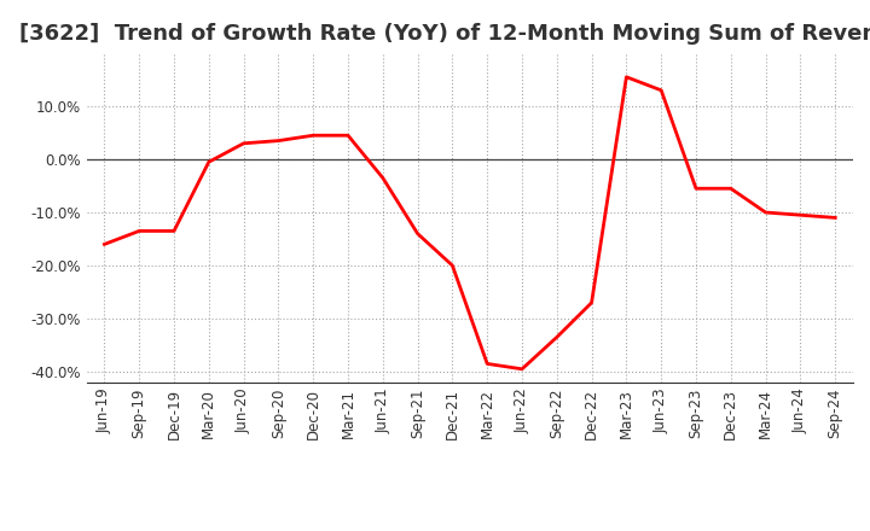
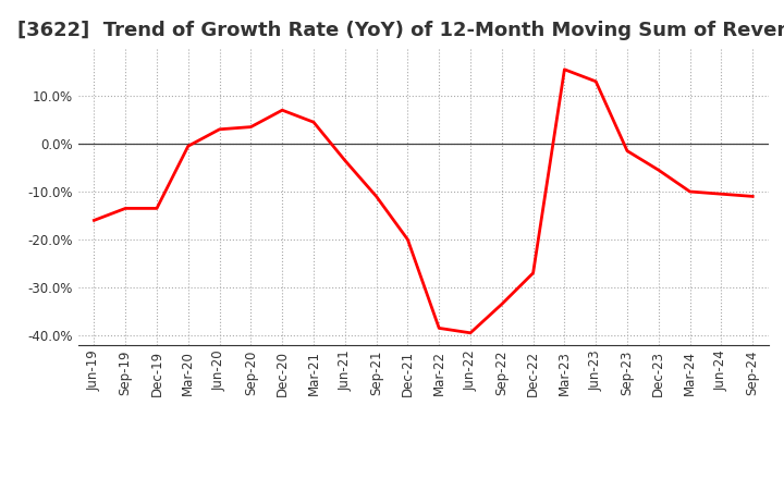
Dec-20: 4.5% -> 7.0%
Sep-21: -14.0% -> -11.0%
Sep-23: -5.5% -> -1.5%
